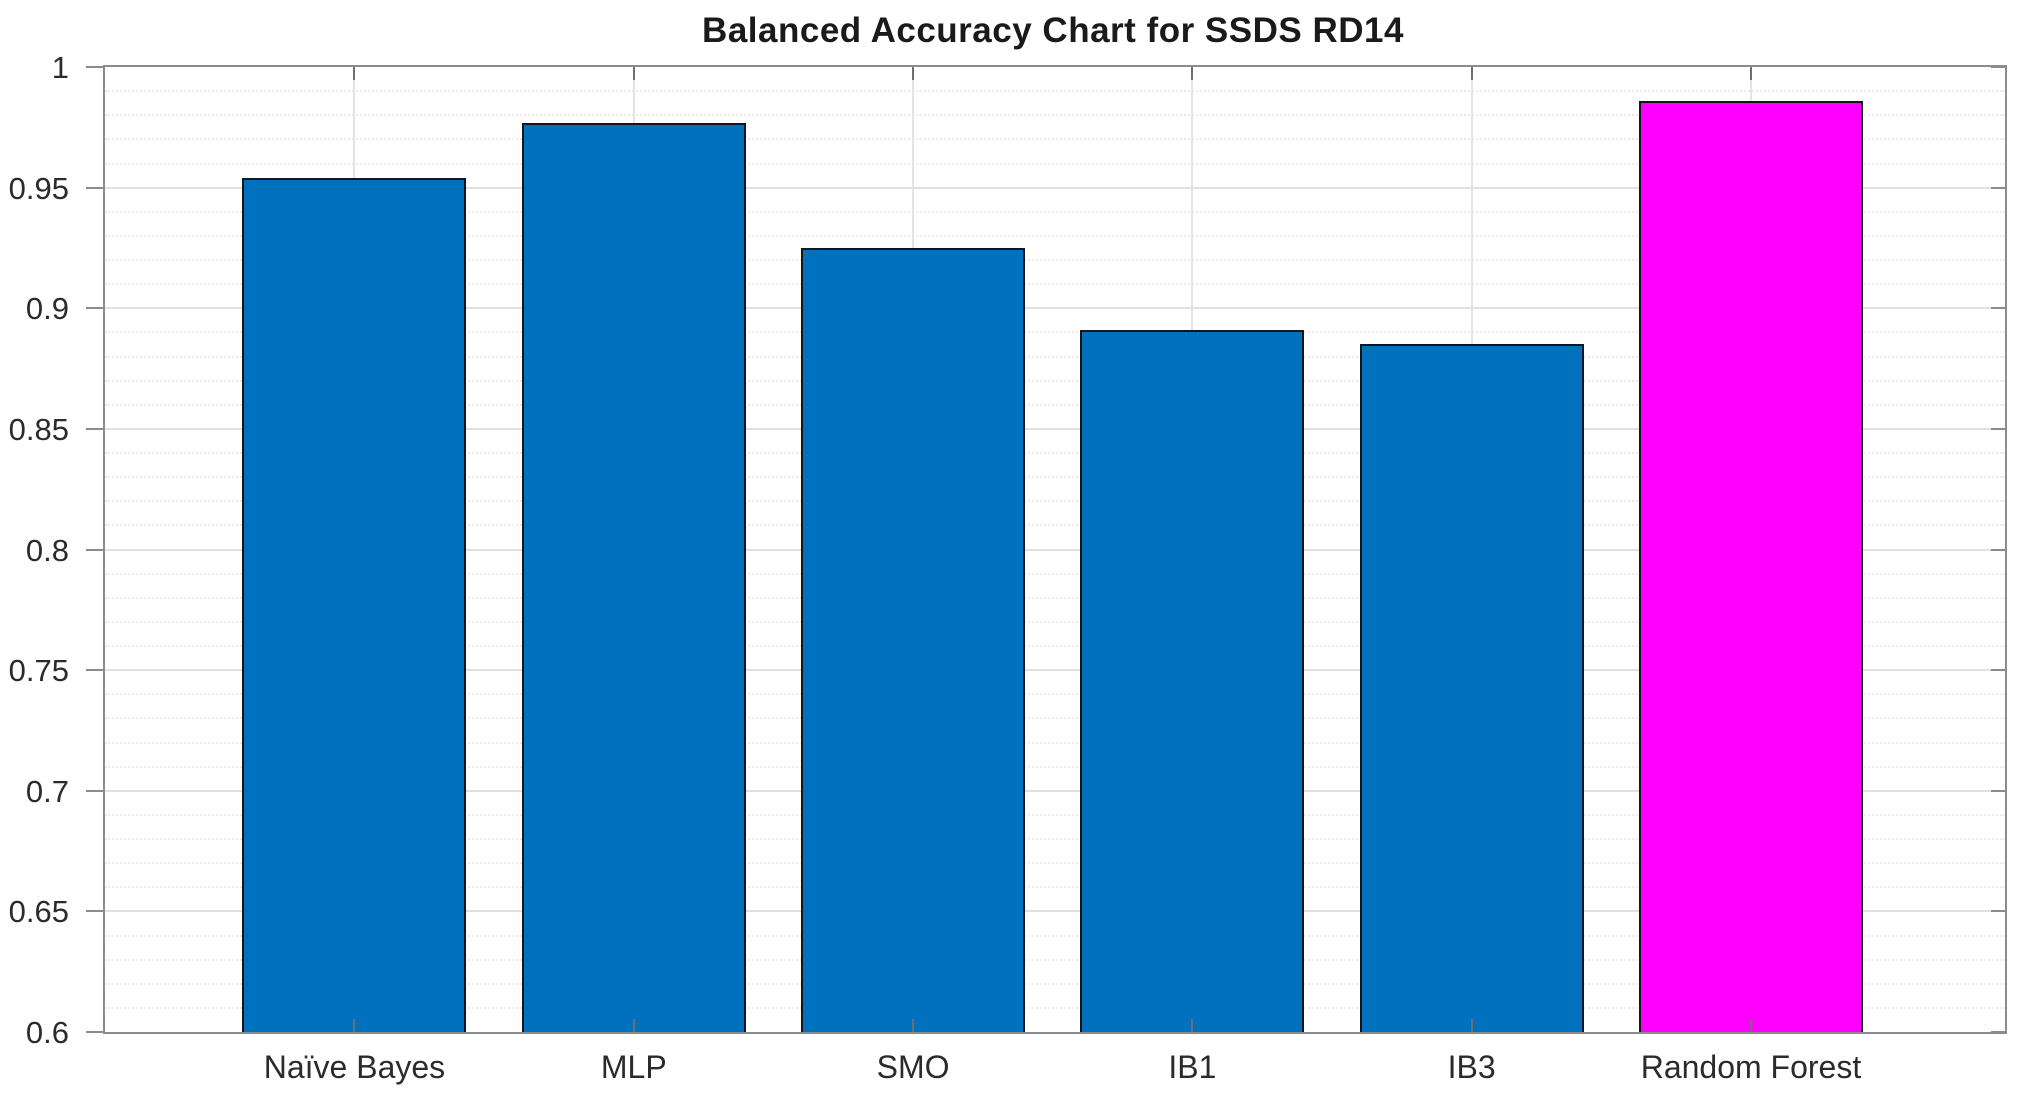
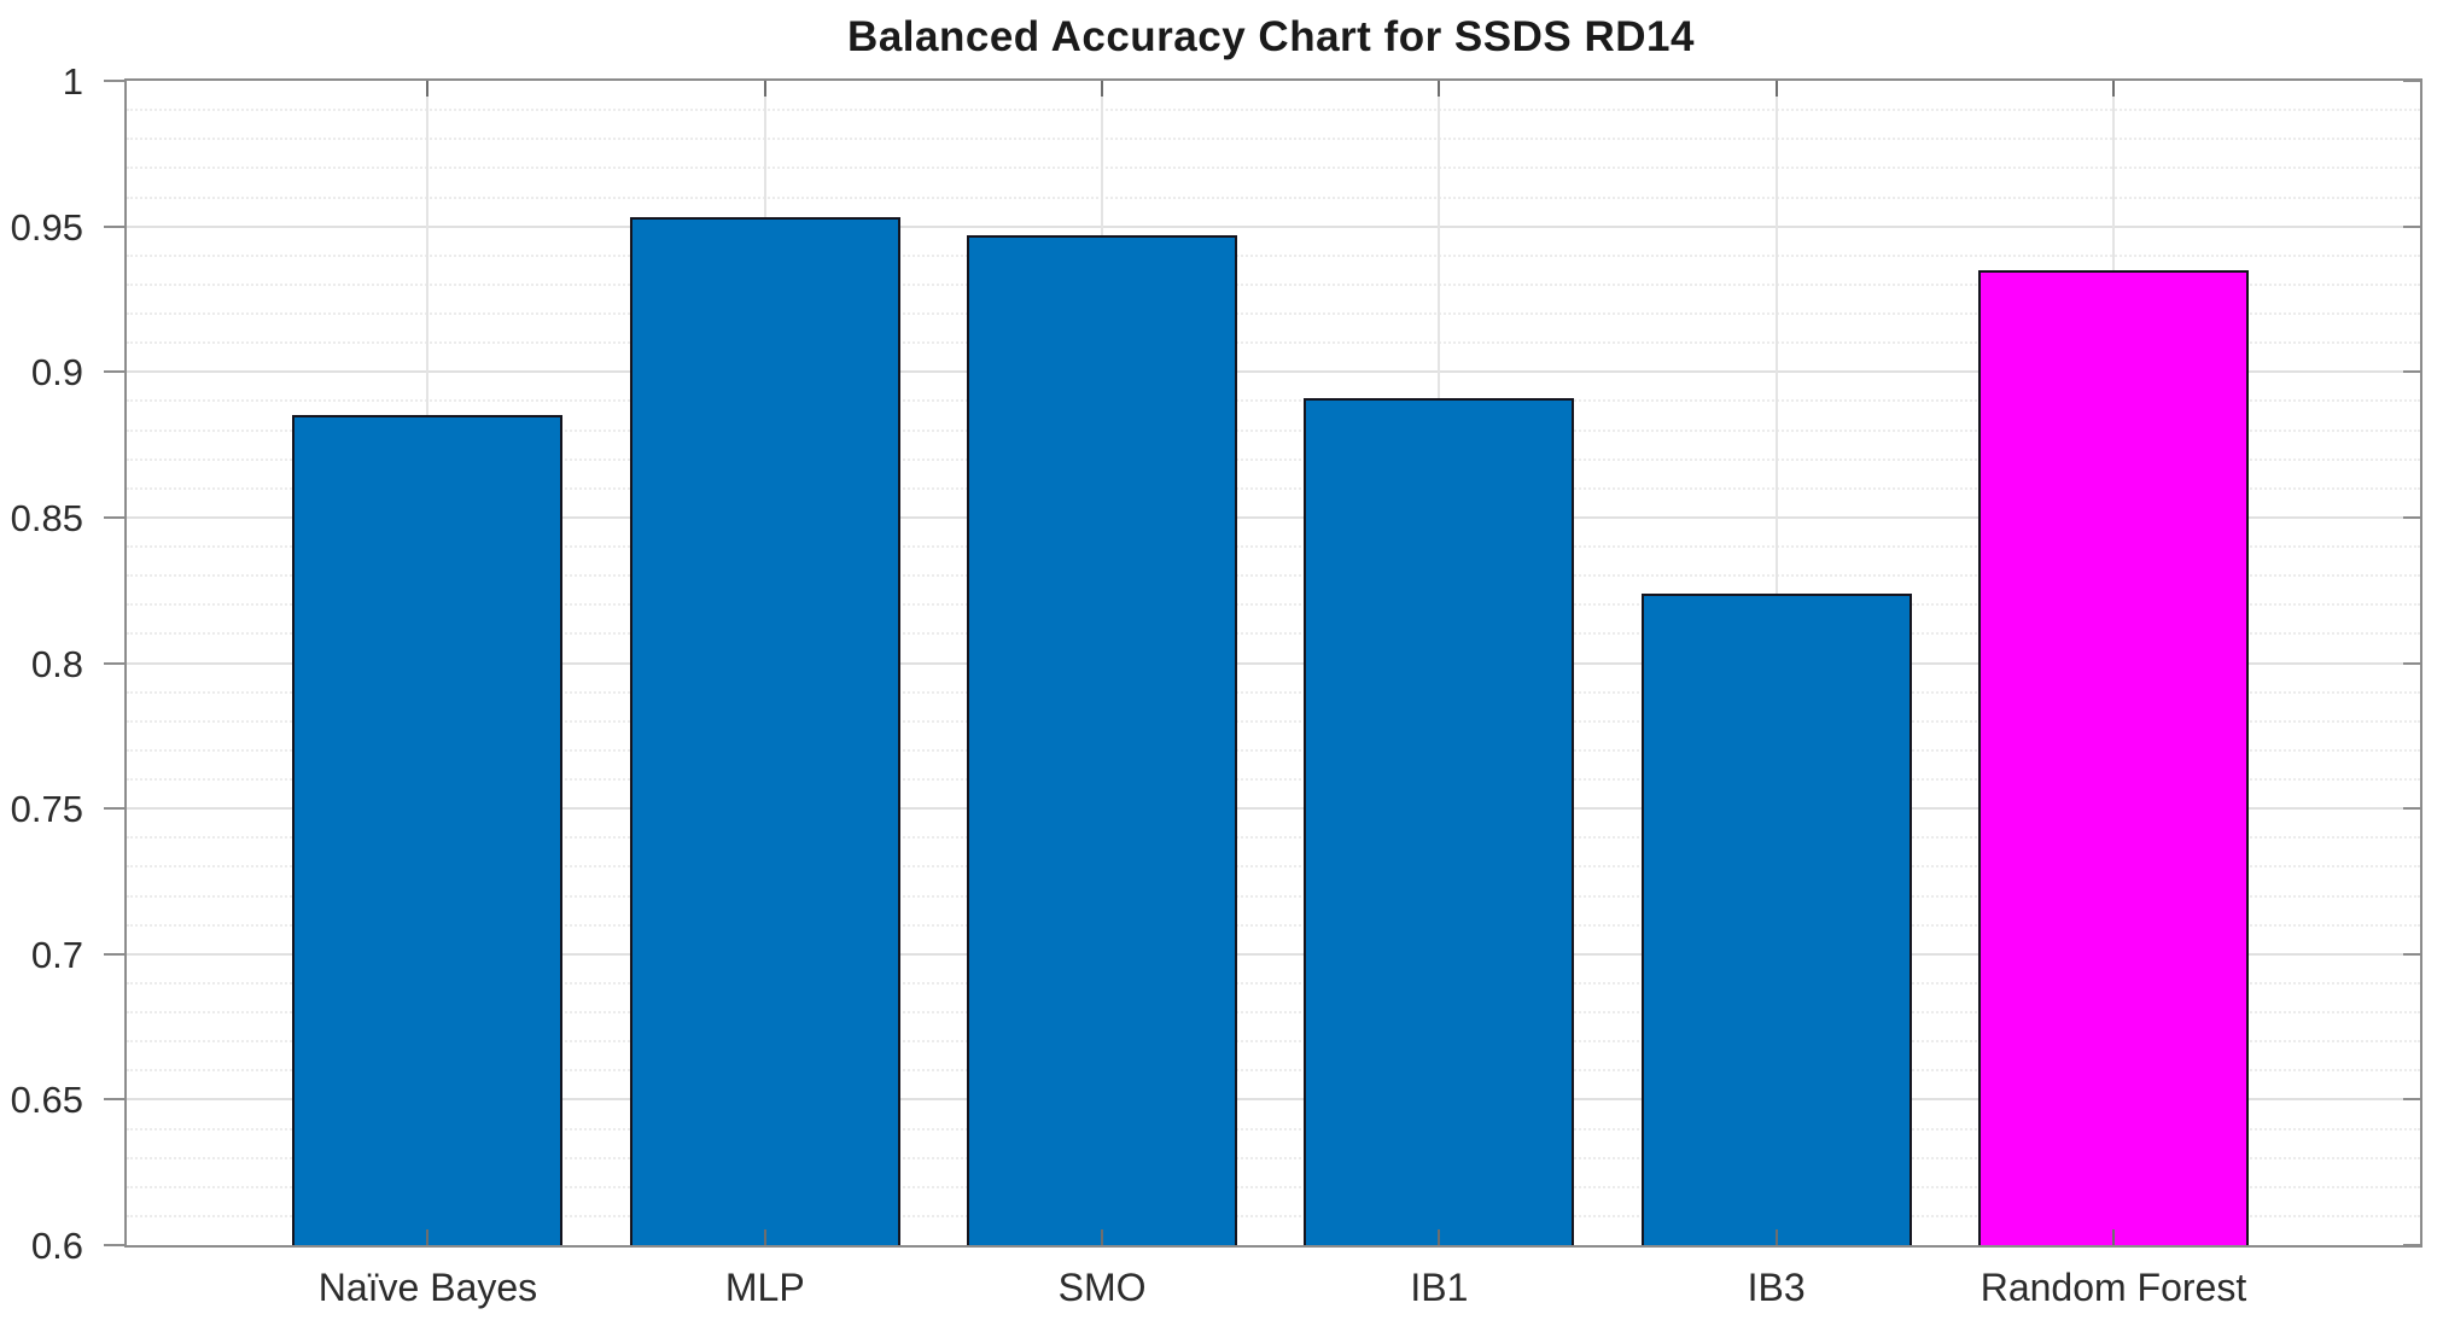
Naïve Bayes: 0.954 -> 0.885
MLP: 0.977 -> 0.953
SMO: 0.925 -> 0.947
IB3: 0.885 -> 0.824
Random Forest: 0.986 -> 0.935
